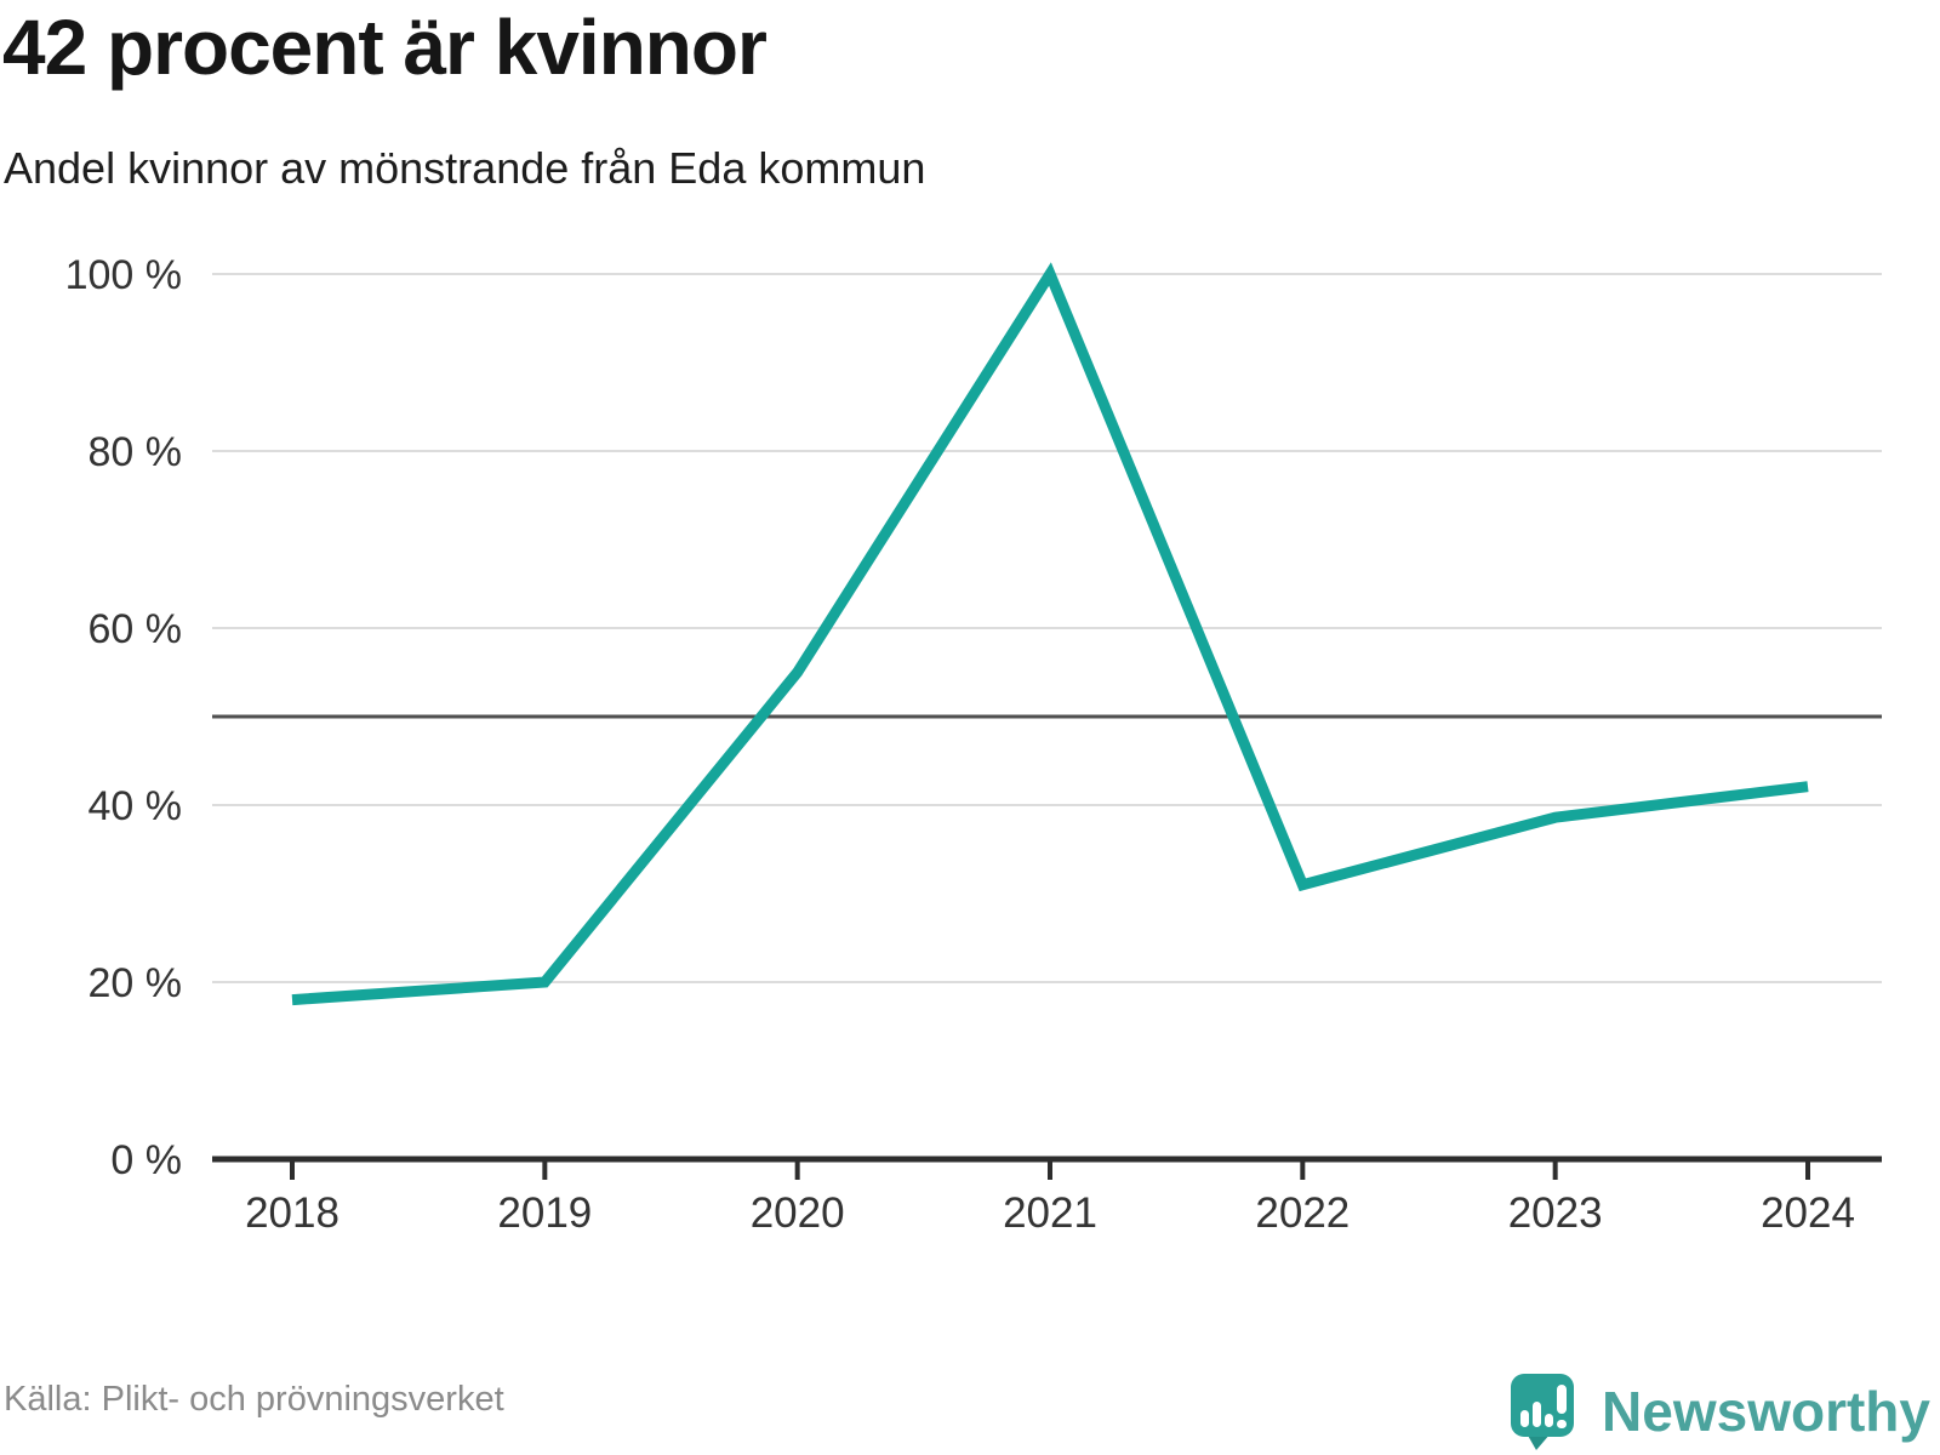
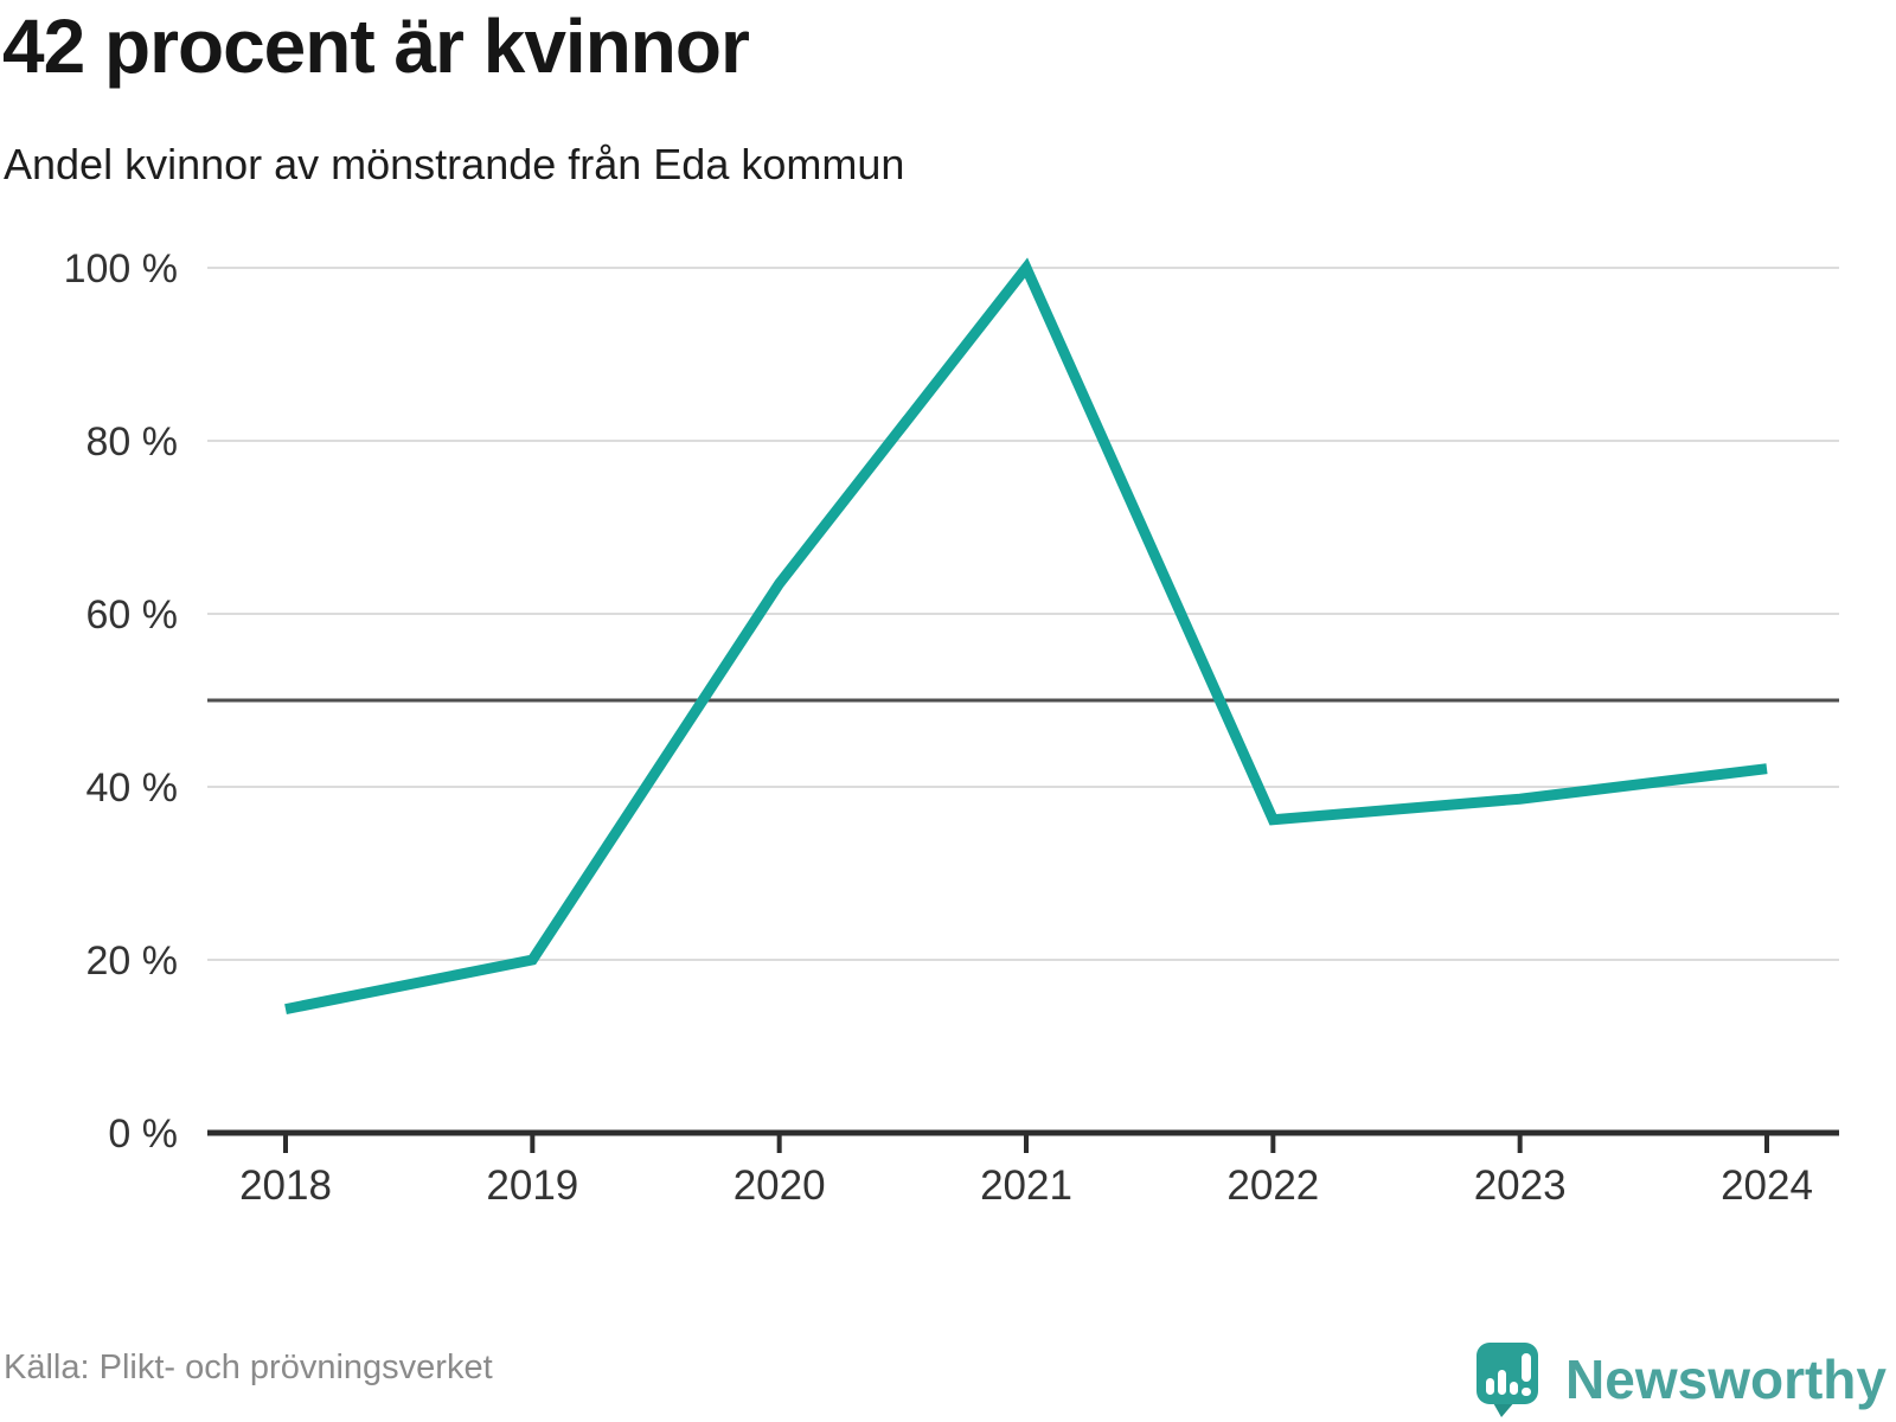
2018: 18% -> 14%
2020: 55% -> 64%
2022: 31% -> 36%
